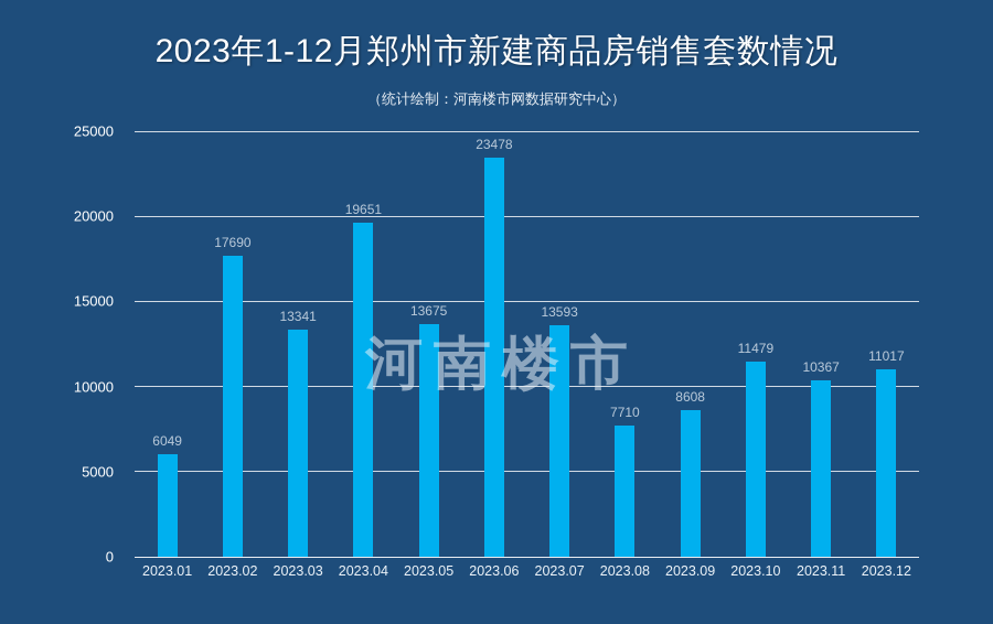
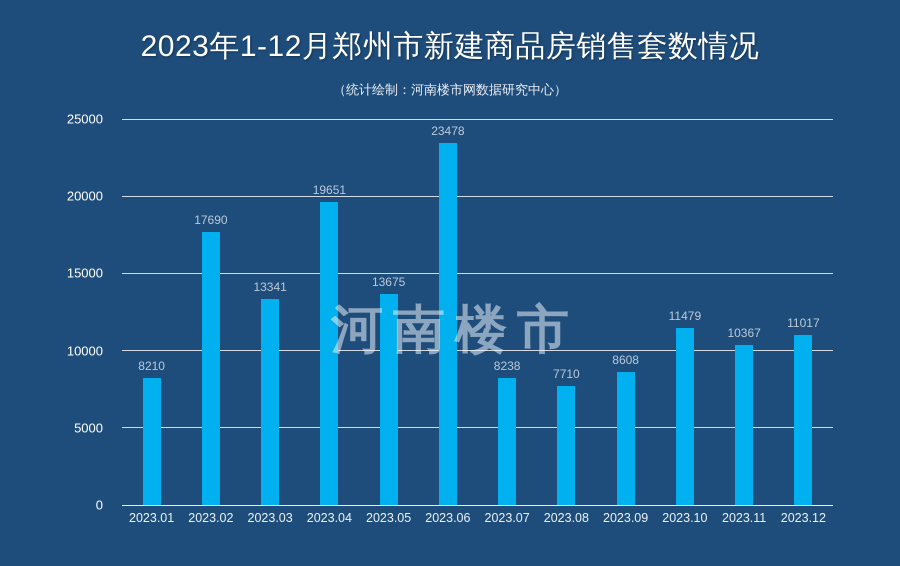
2023.01: 6049 -> 8210
2023.07: 13593 -> 8238
